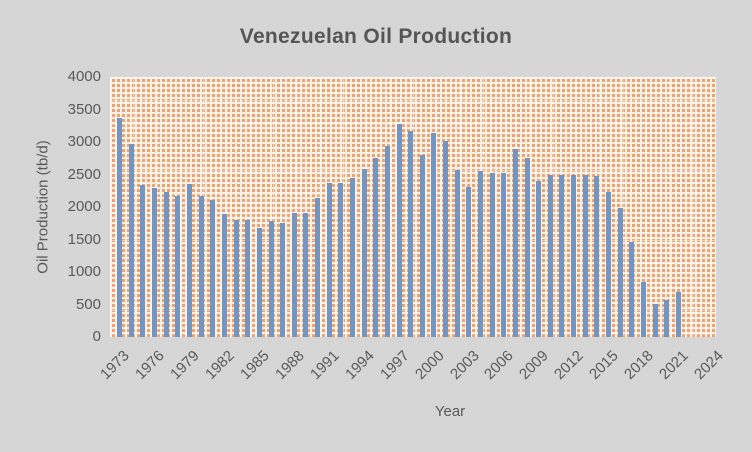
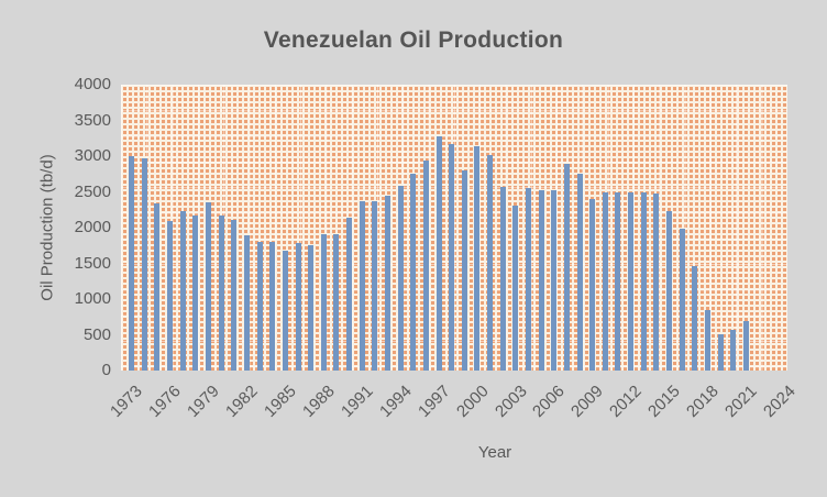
1973: 3400 -> 3000
1976: 2300 -> 2100
